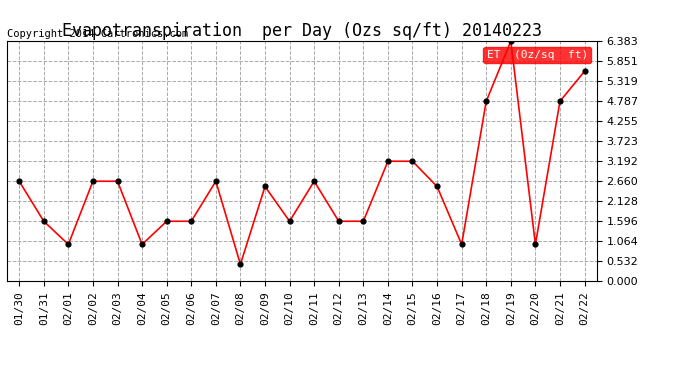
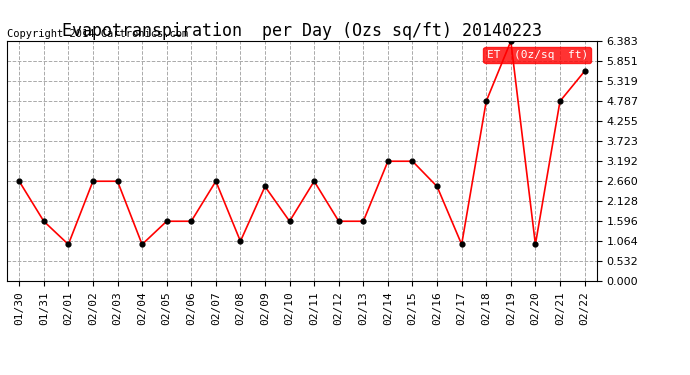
02/08: 0.45 -> 1.06
